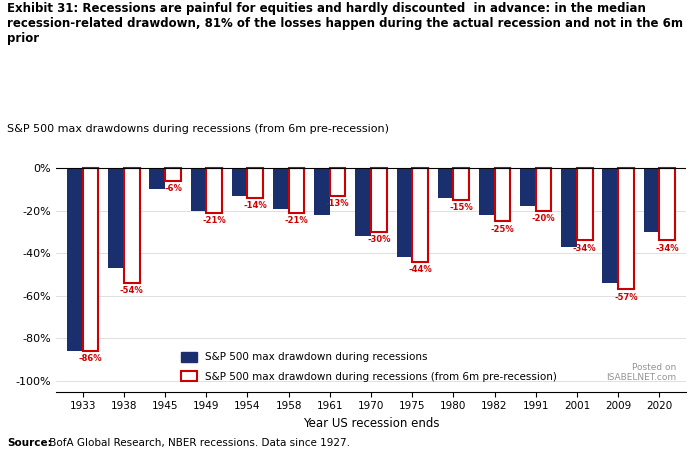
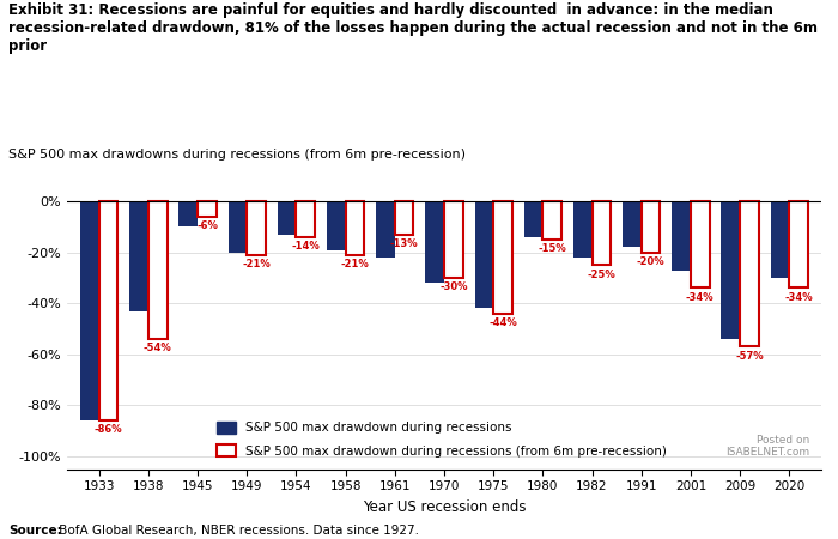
S&P 500 max drawdown during recessions/1938: -47% -> -43%
S&P 500 max drawdown during recessions/2001: -37% -> -27%
